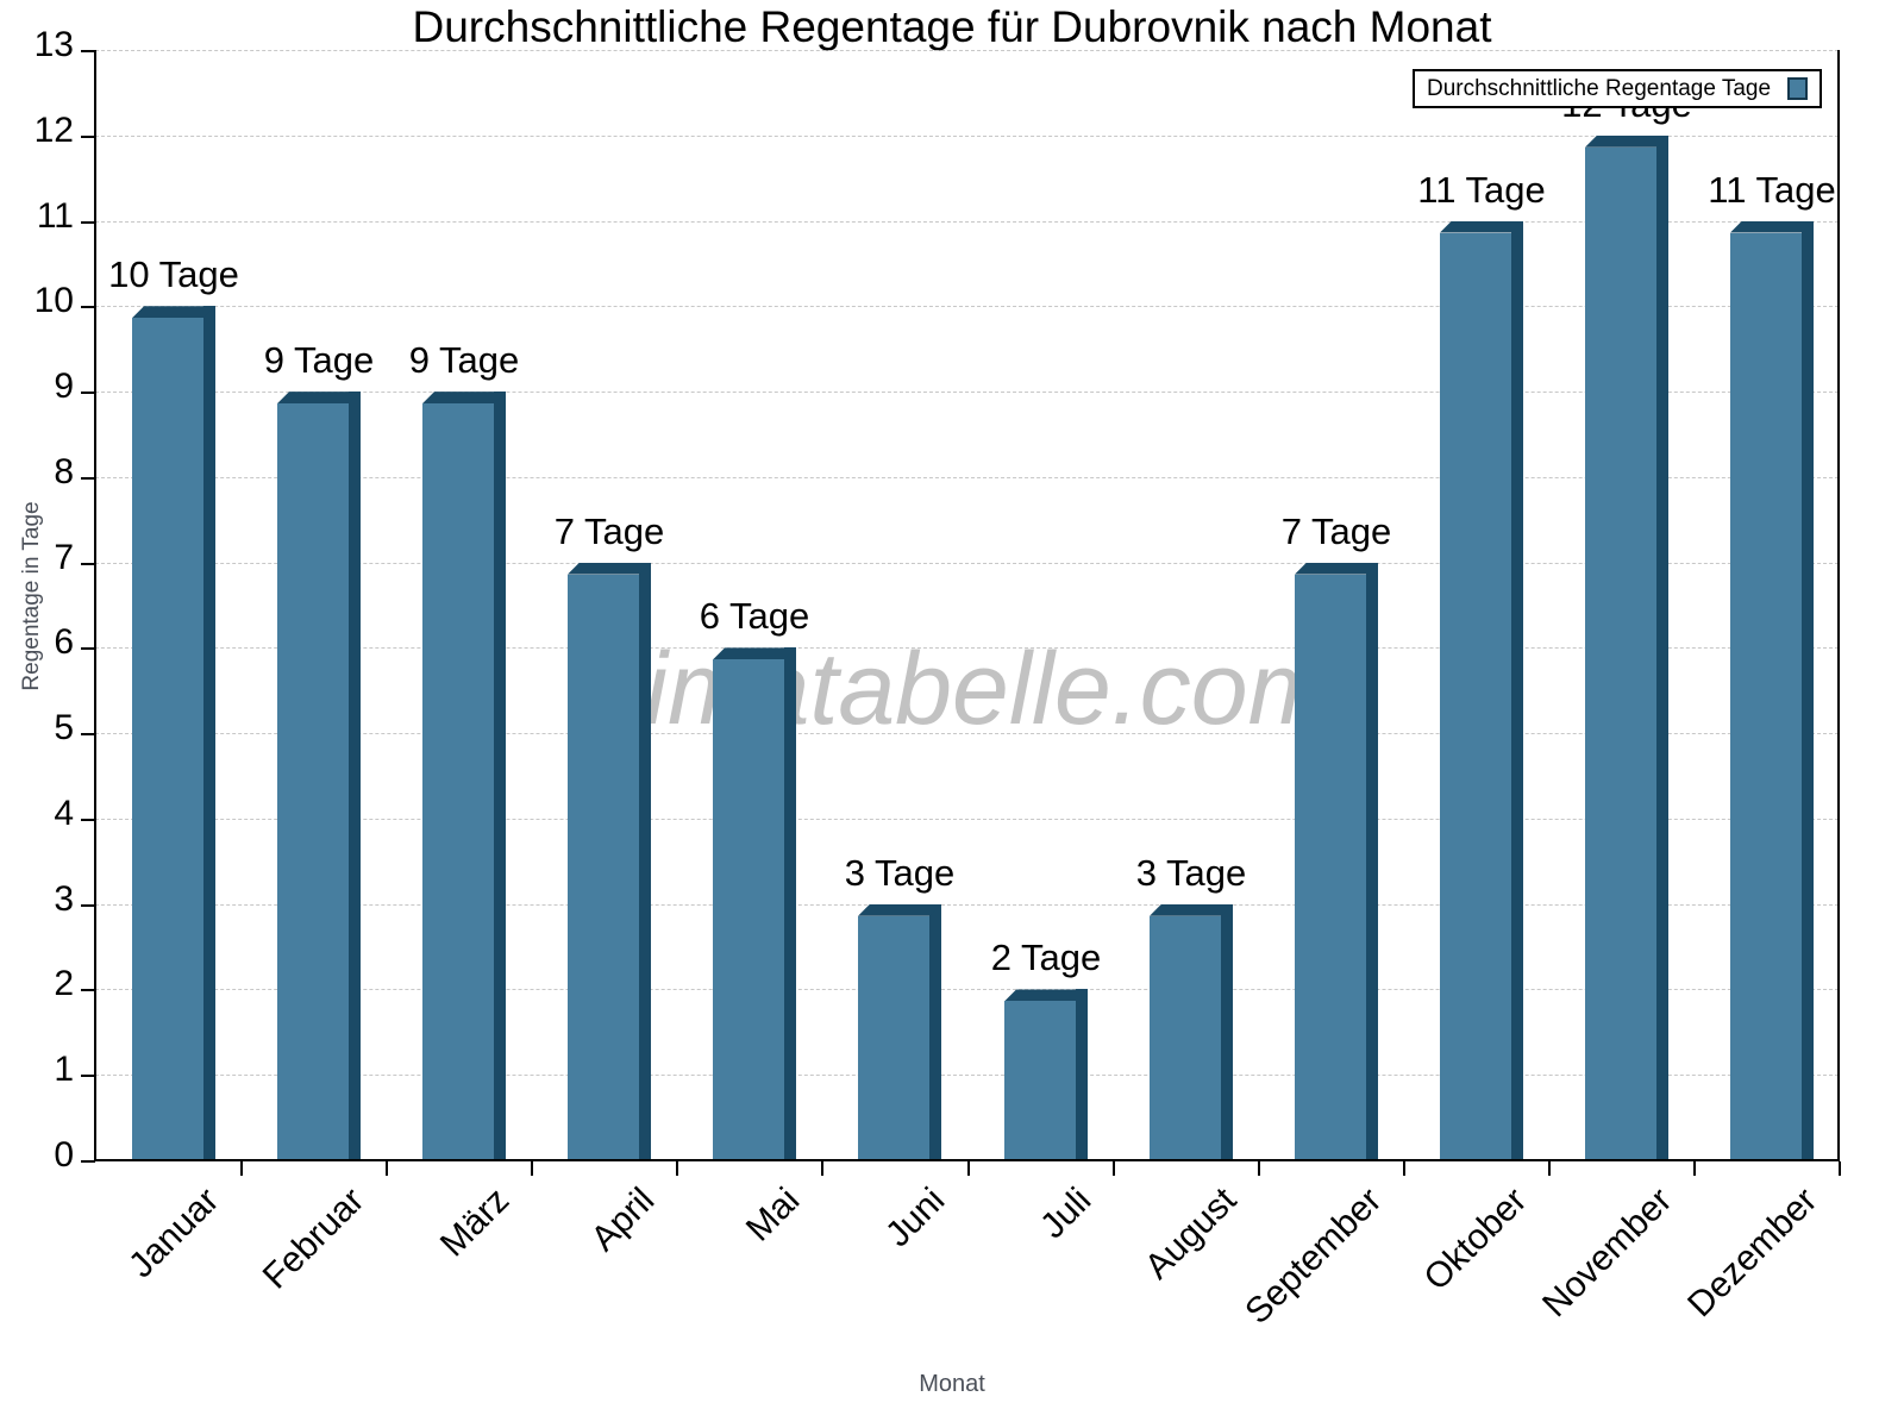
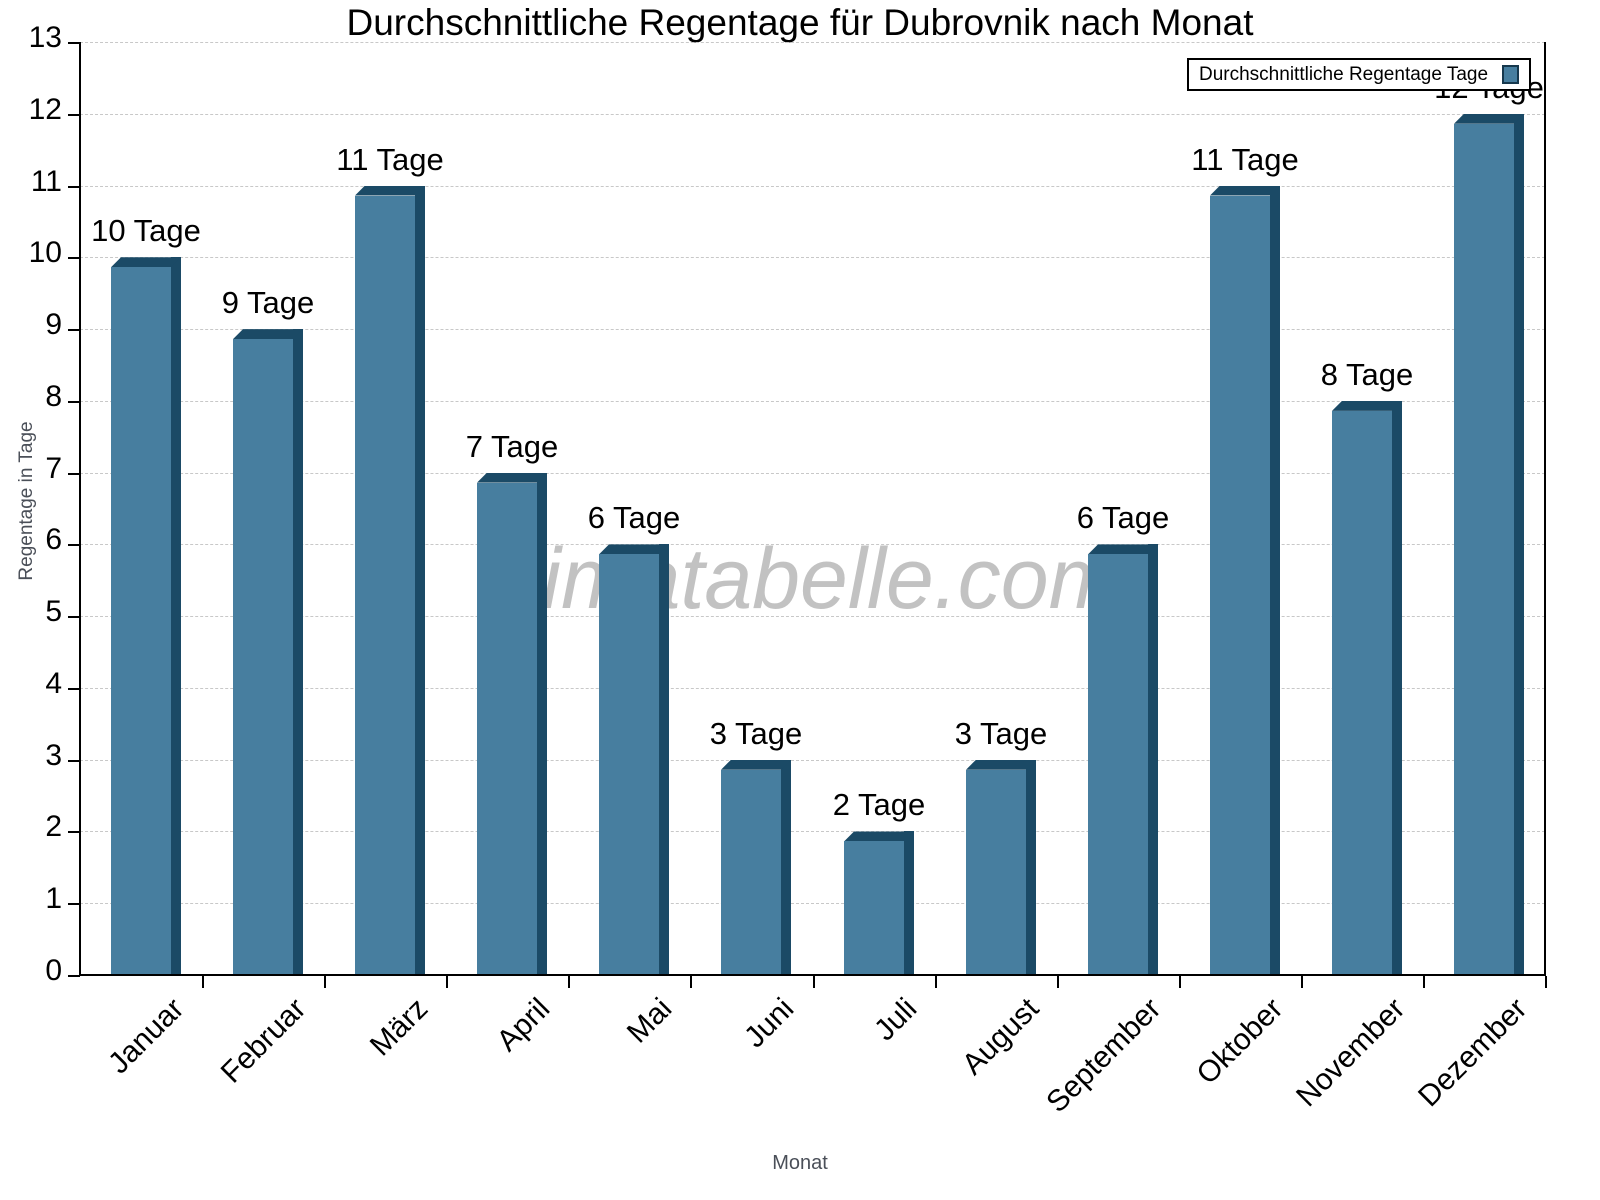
März: 9 -> 11
September: 7 -> 6
November: 12 -> 8
Dezember: 11 -> 12
